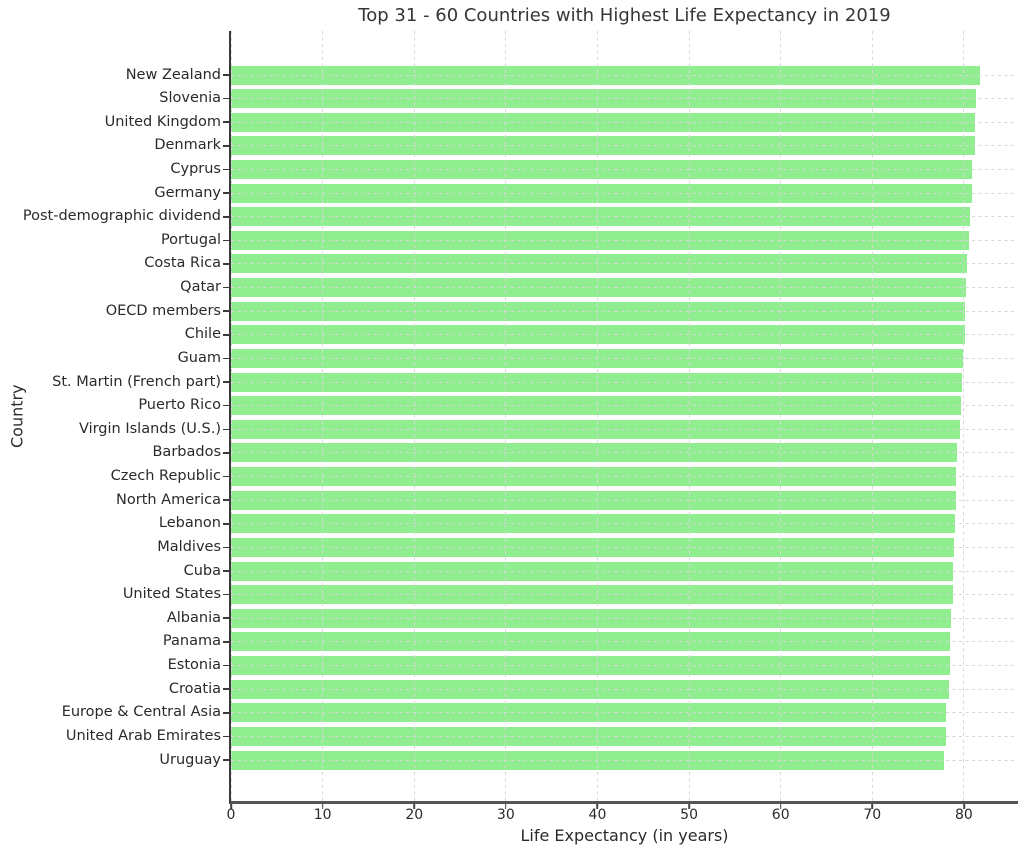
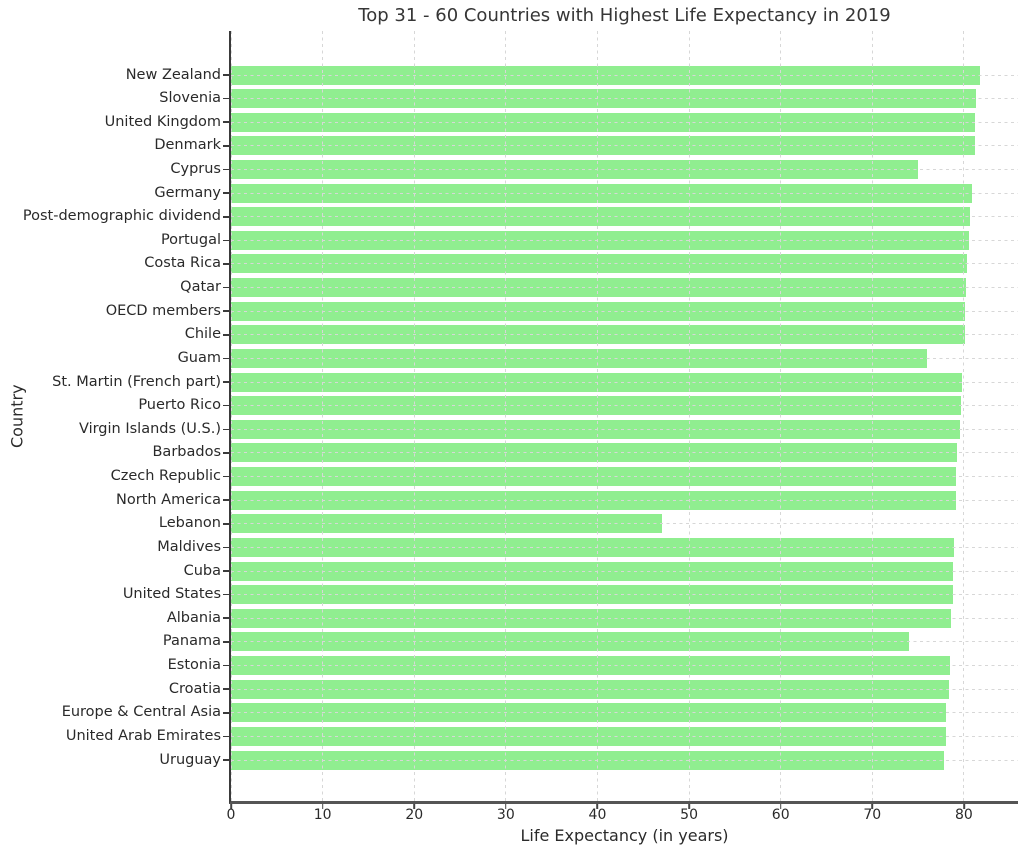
Cyprus: 81 -> 75
Guam: 80 -> 76
Lebanon: 79 -> 47
Panama: 78 -> 74
